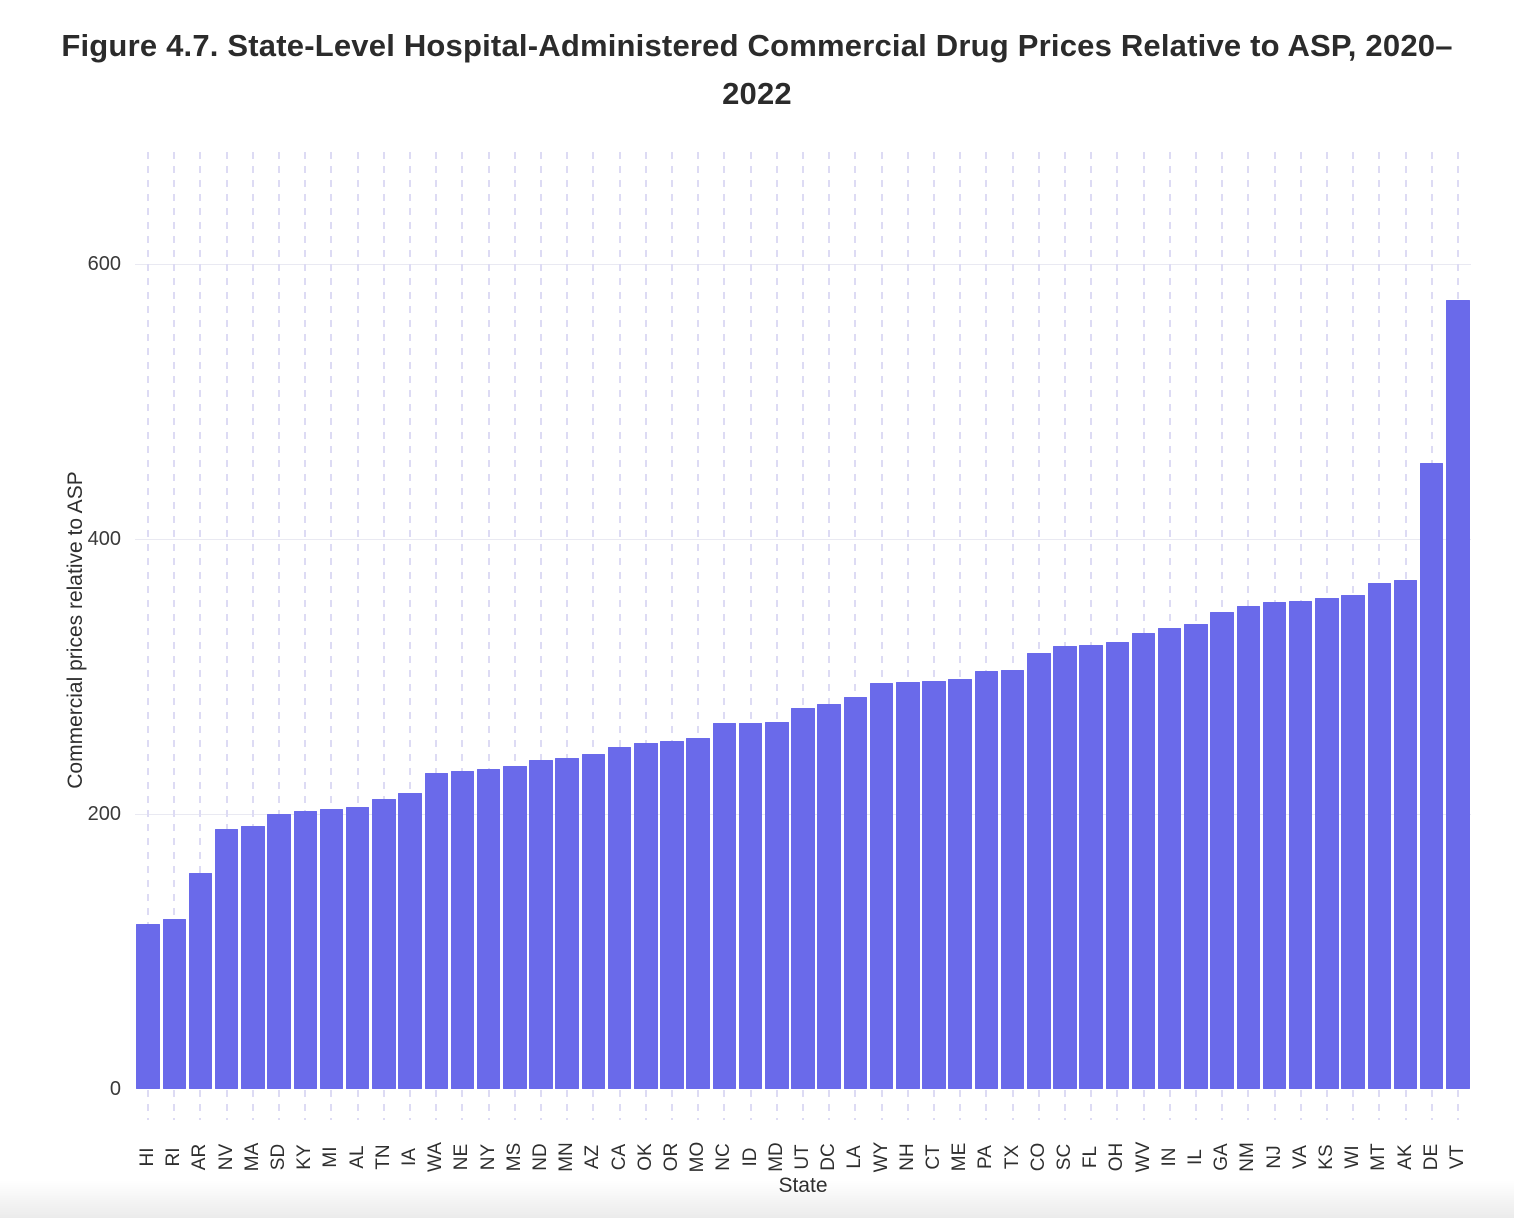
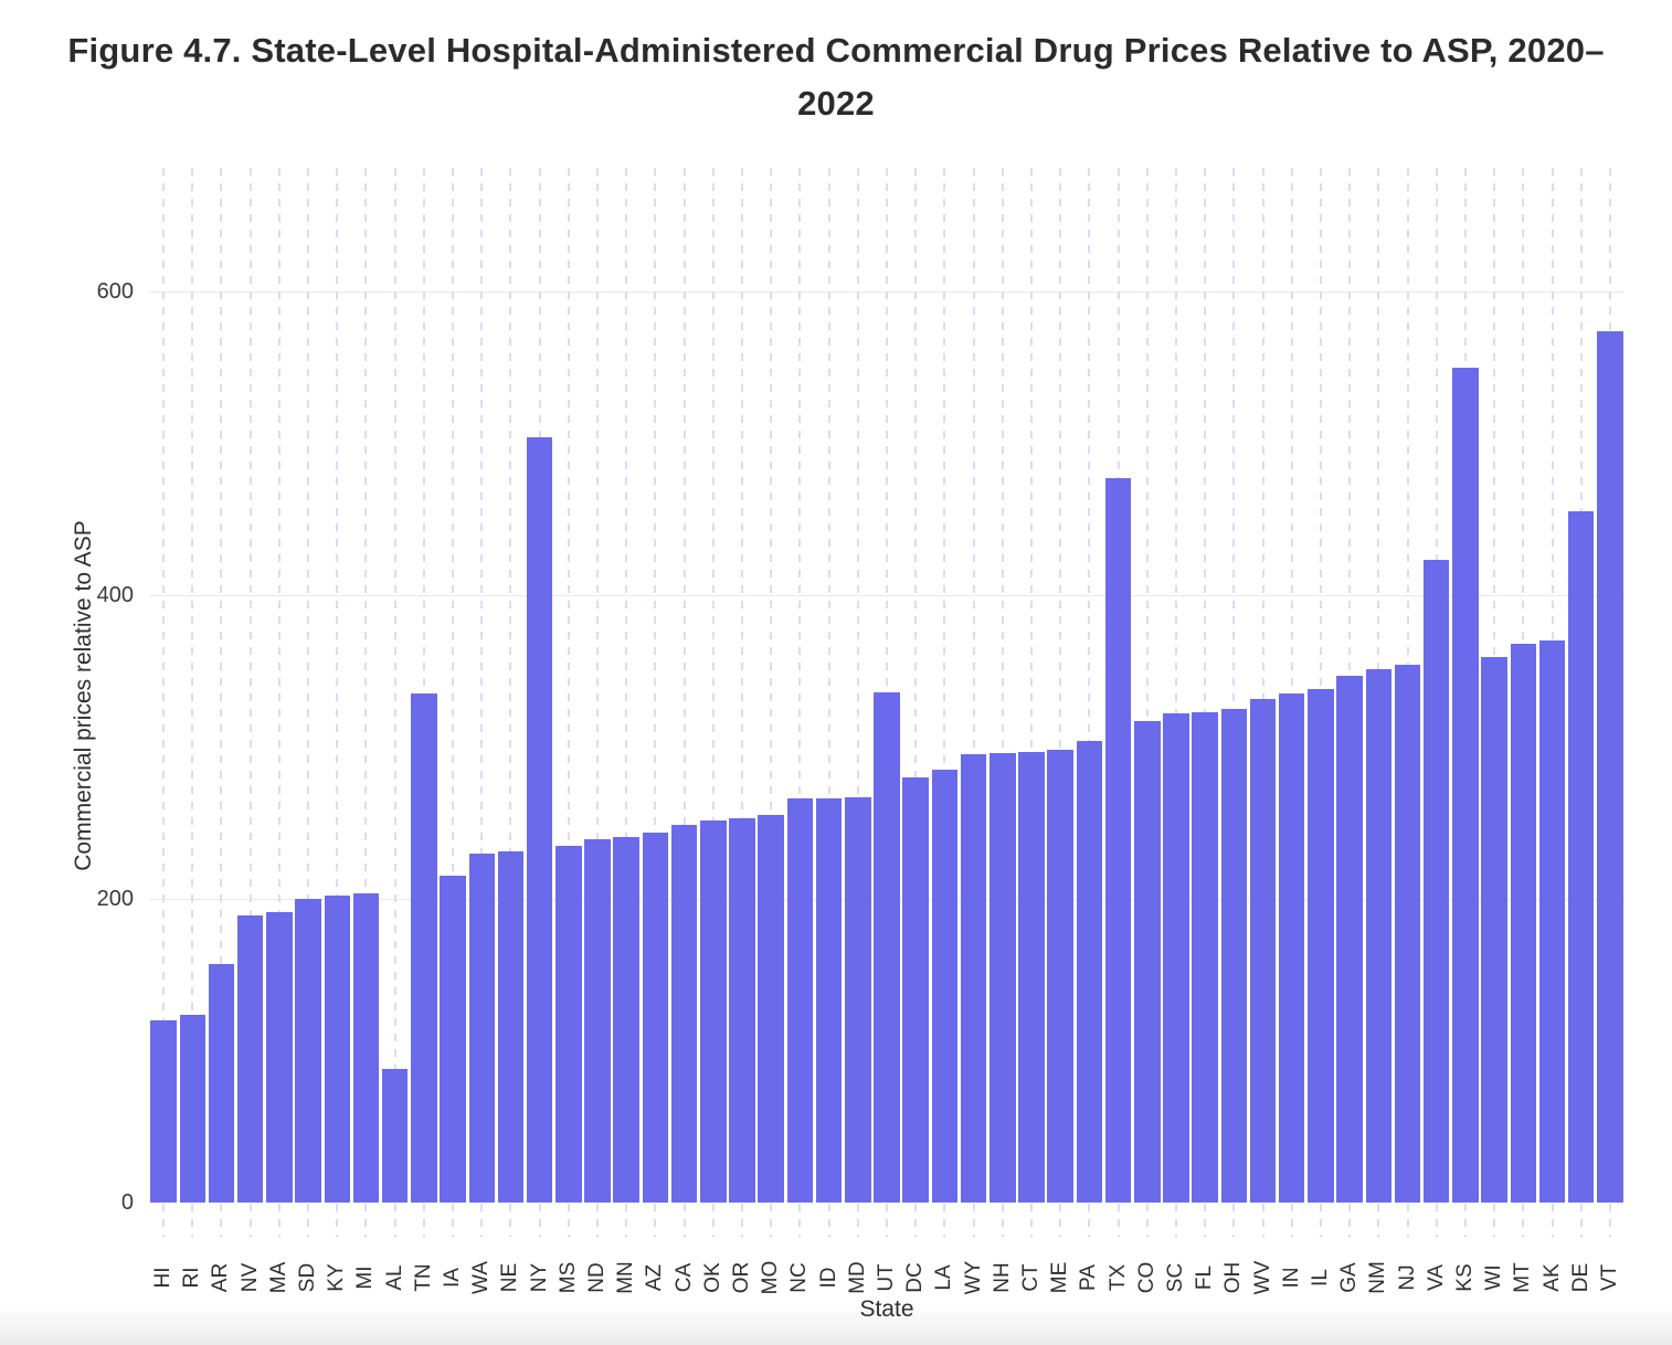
AL: 205 -> 88
TN: 211 -> 335
NY: 233 -> 504
UT: 277 -> 336
TX: 305 -> 477
VA: 355 -> 423
KS: 357 -> 550
